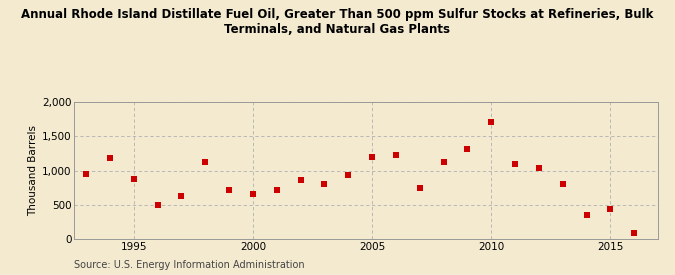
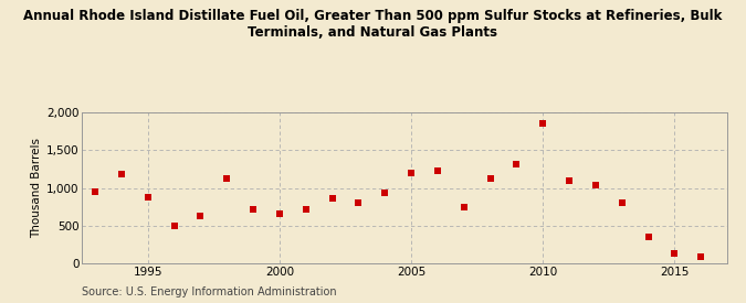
2010: 1,700 -> 1,850
2015: 440 -> 140
